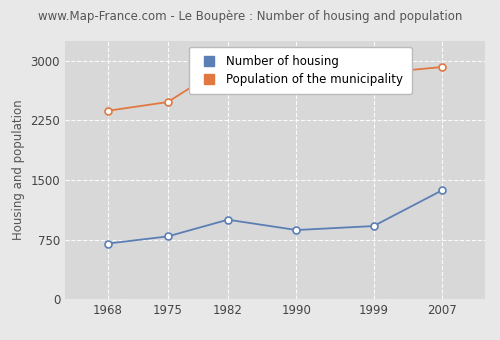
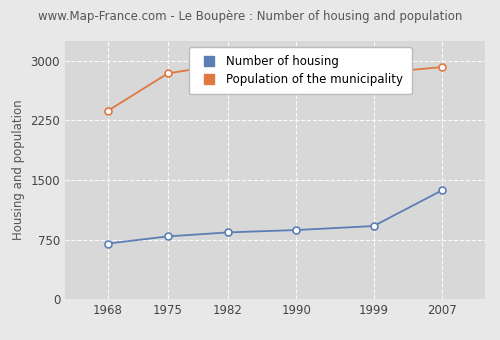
Population of the municipality/1975: 2480 -> 2840
Number of housing/1982: 1000 -> 840
